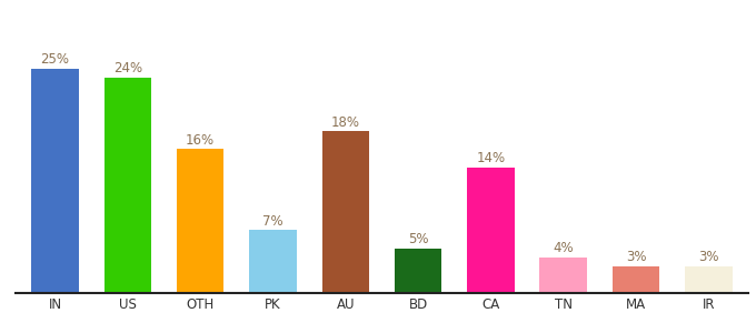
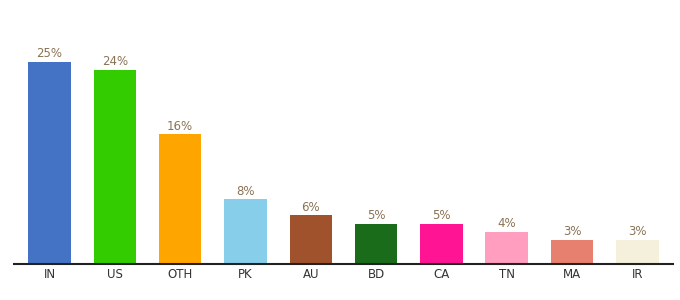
PK: 7% -> 8%
AU: 18% -> 6%
CA: 14% -> 5%
